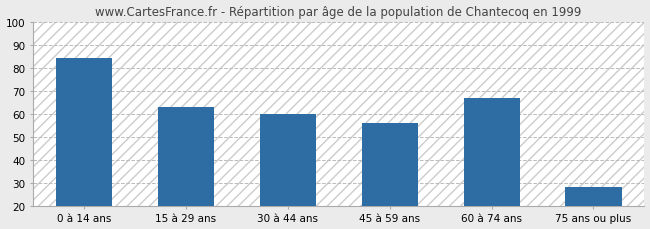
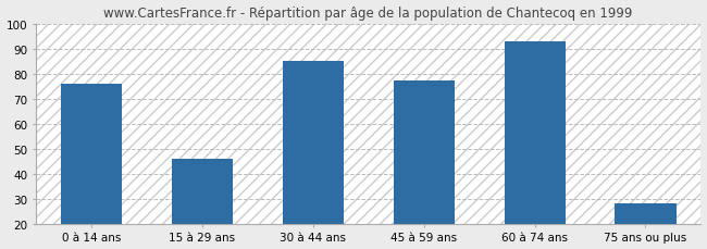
0 à 14 ans: 84 -> 76
15 à 29 ans: 63 -> 46
30 à 44 ans: 60 -> 85
45 à 59 ans: 56 -> 77
60 à 74 ans: 67 -> 93
